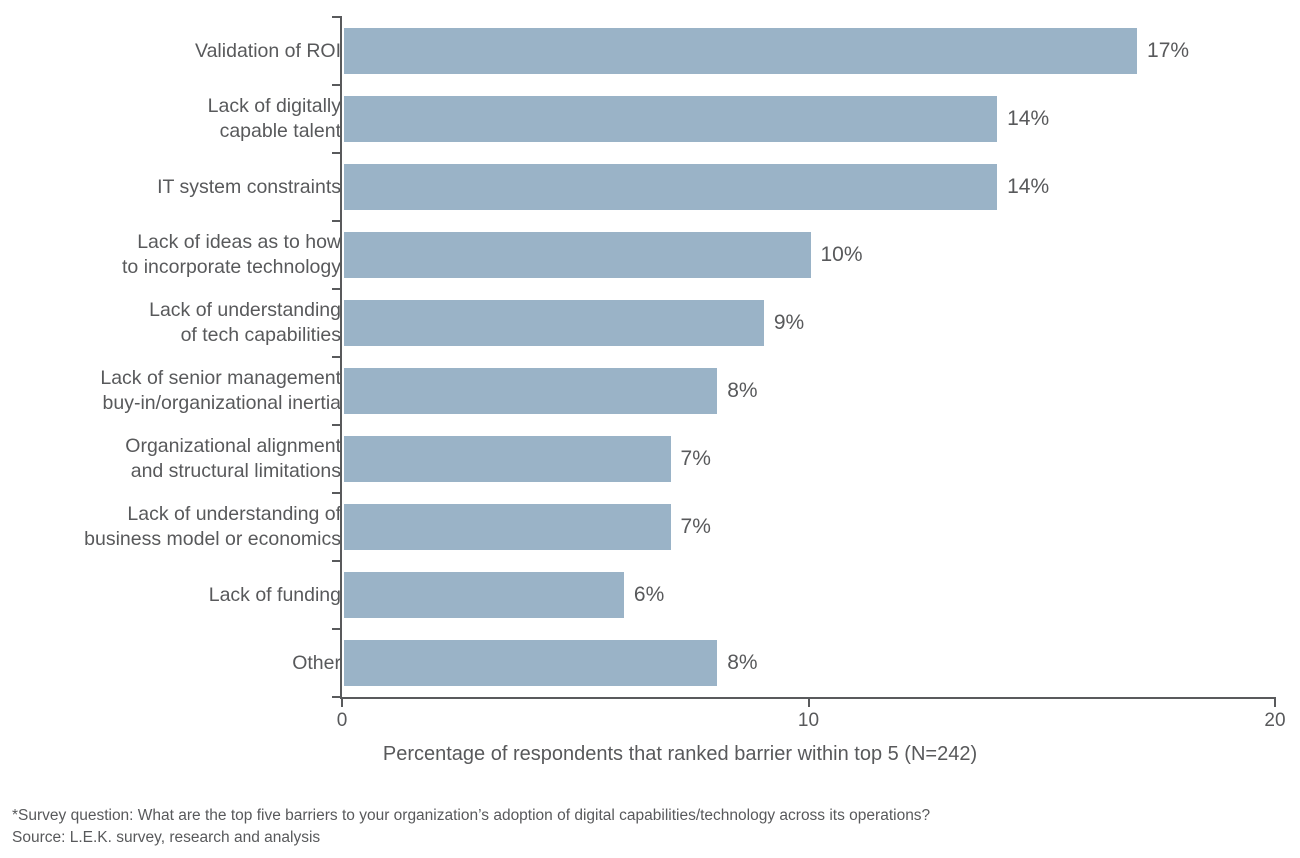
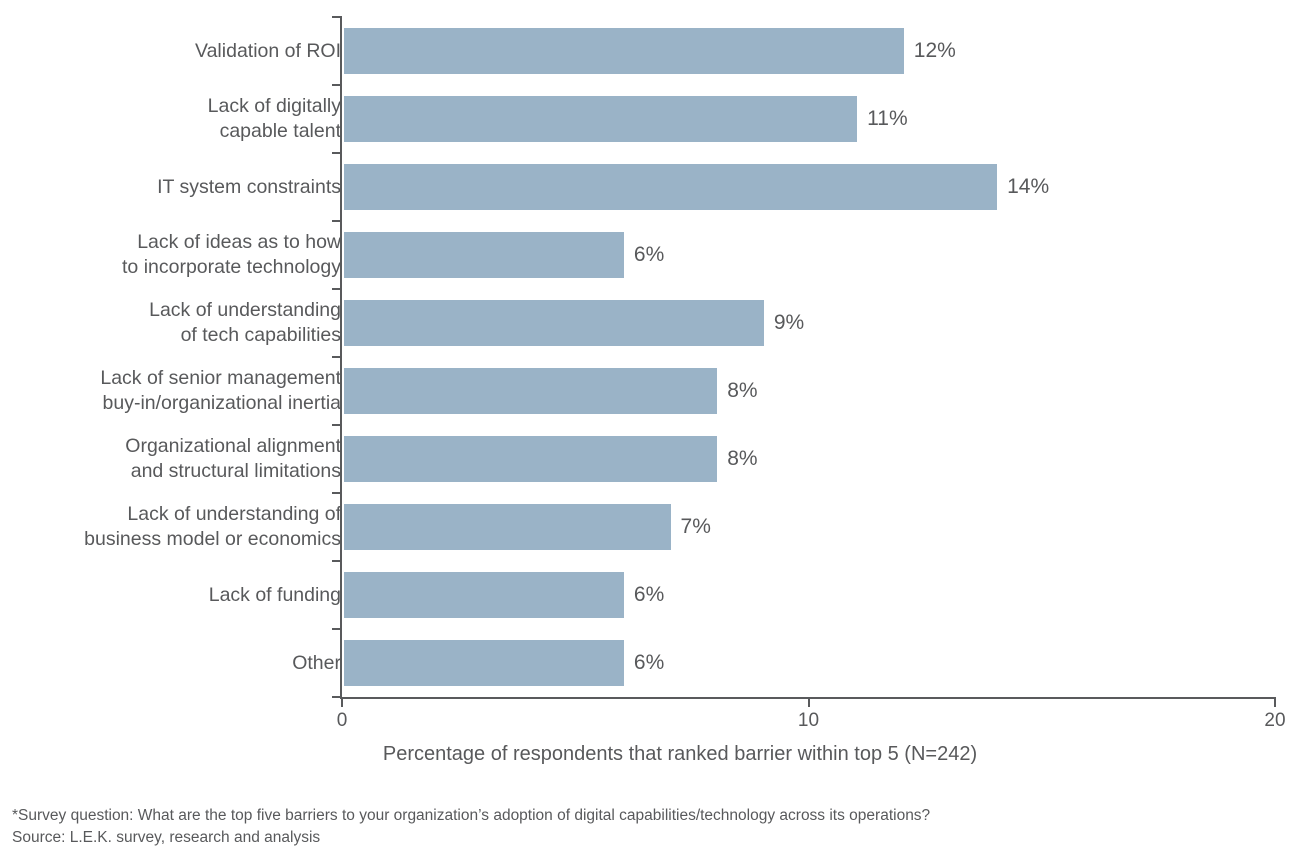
Validation of ROI: 17% -> 12%
Lack of digitally capable talent: 14% -> 11%
Lack of ideas as to how to incorporate technology: 10% -> 6%
Organizational alignment and structural limitations: 7% -> 8%
Other: 8% -> 6%
